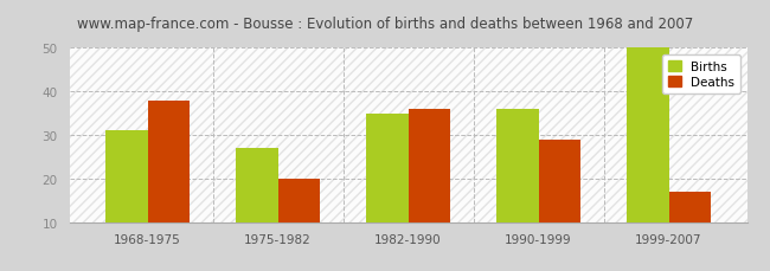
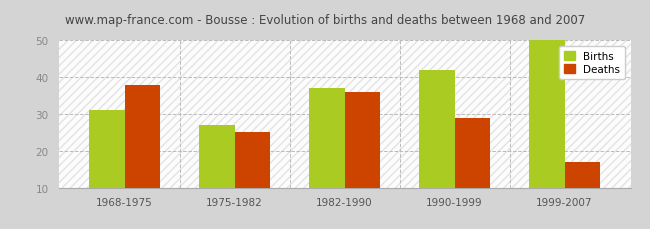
Deaths/1975-1982: 20 -> 25
Births/1982-1990: 35 -> 37
Births/1990-1999: 36 -> 42
